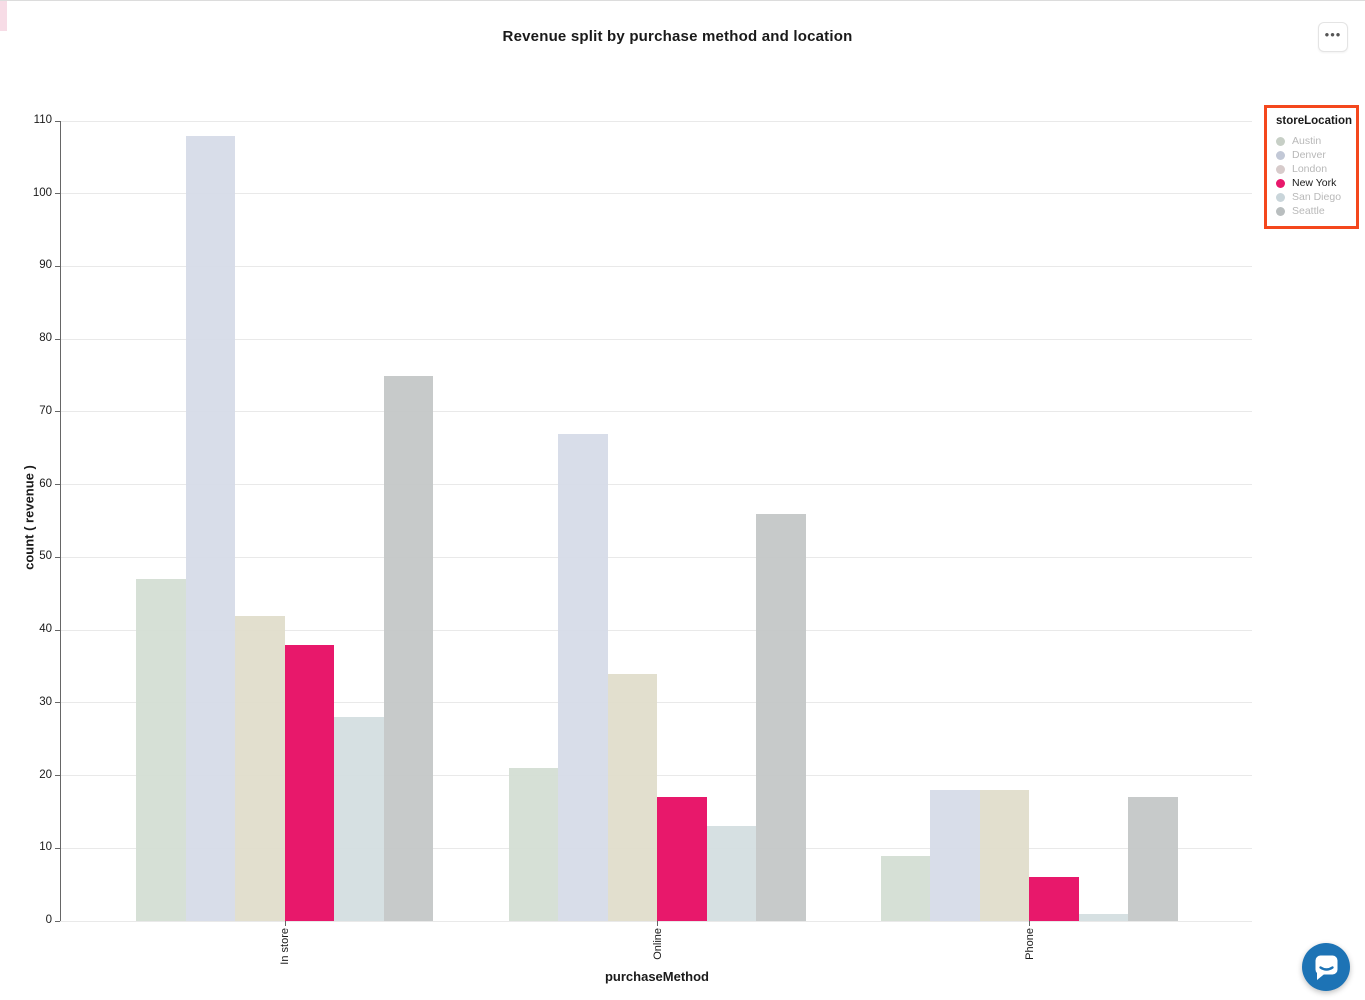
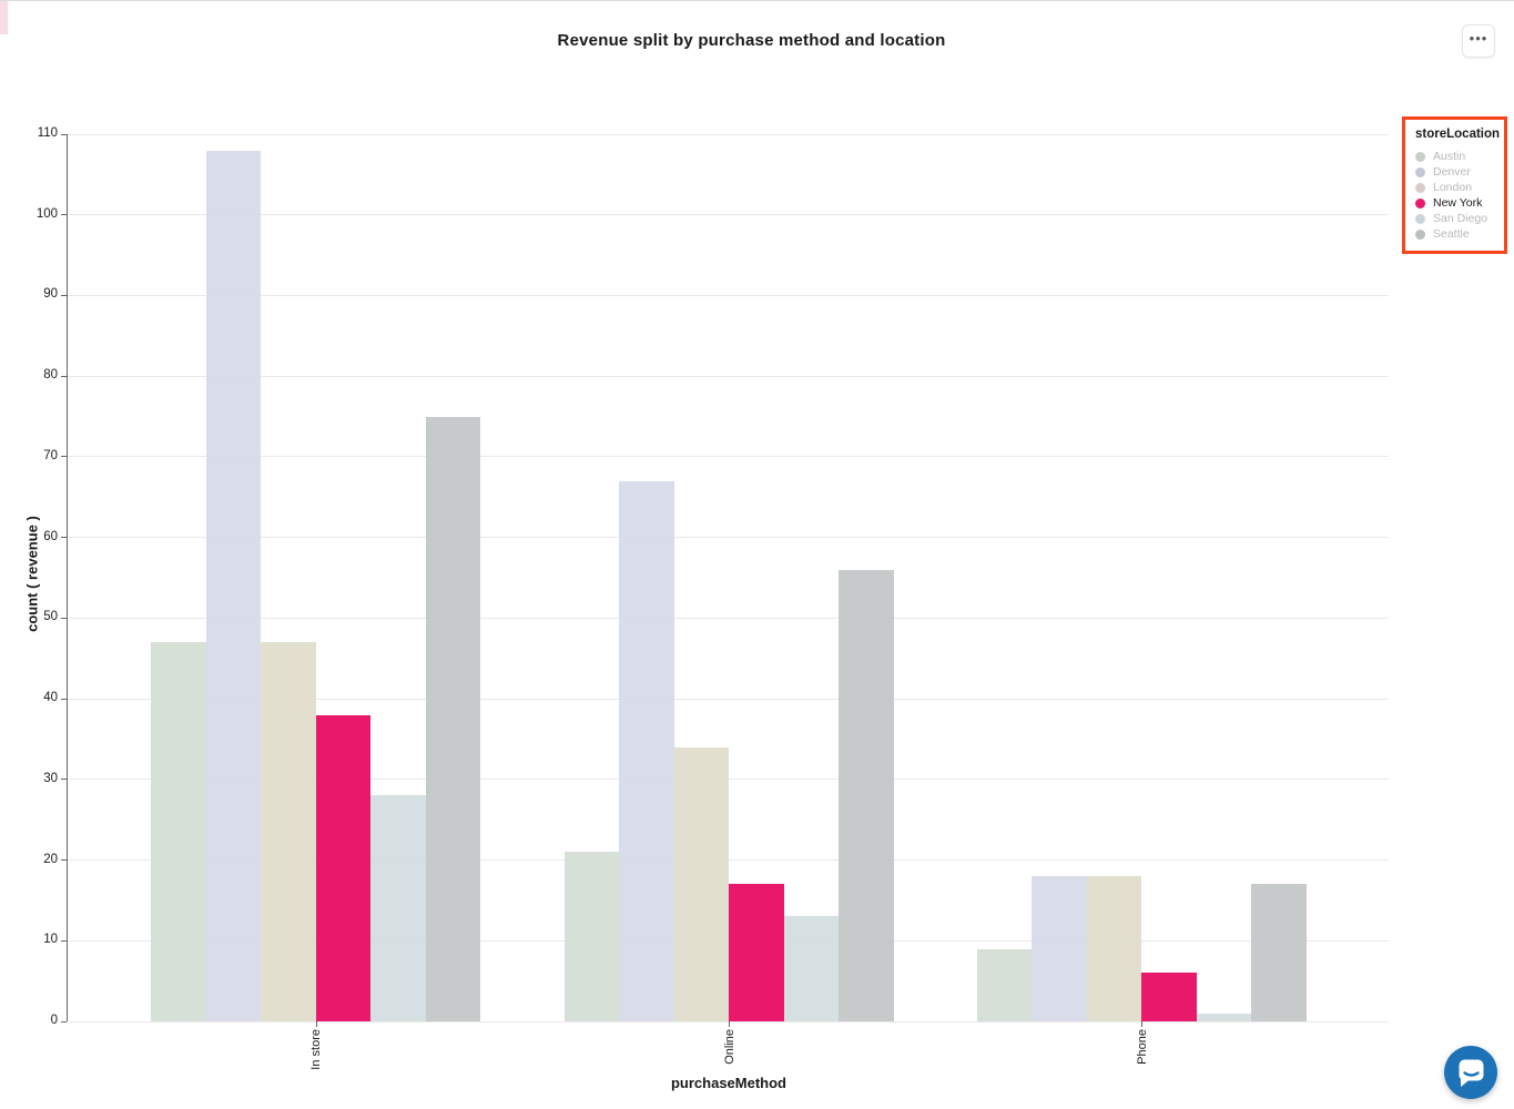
London/In store: 42 -> 47
